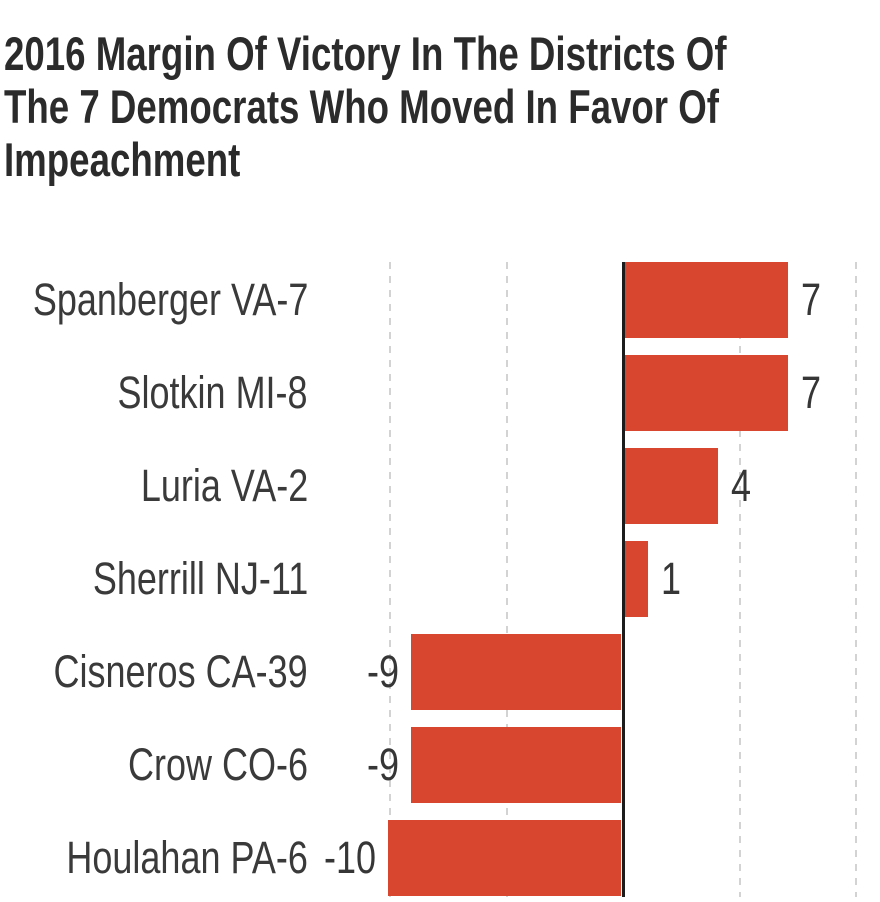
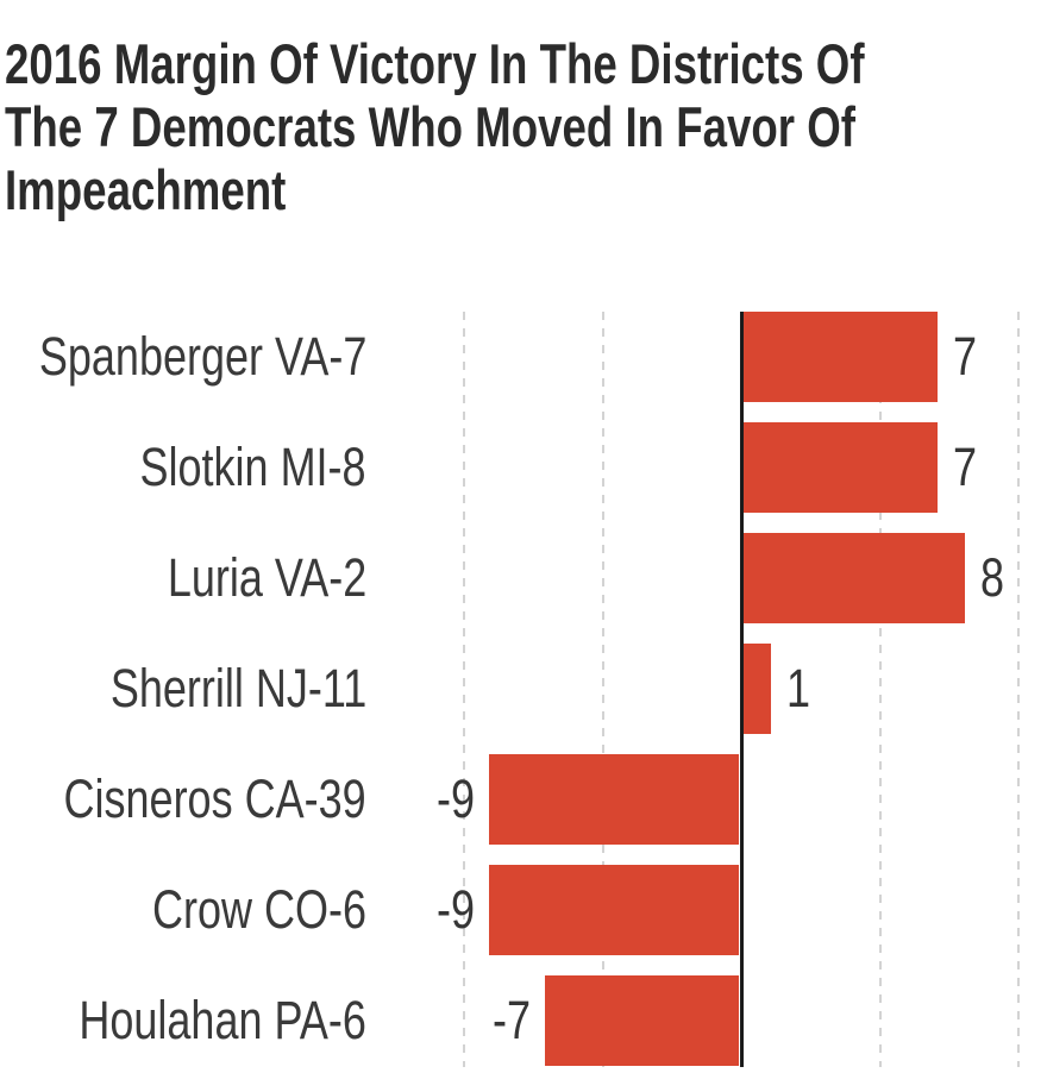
Luria VA-2: 4 -> 8
Houlahan PA-6: -10 -> -7
